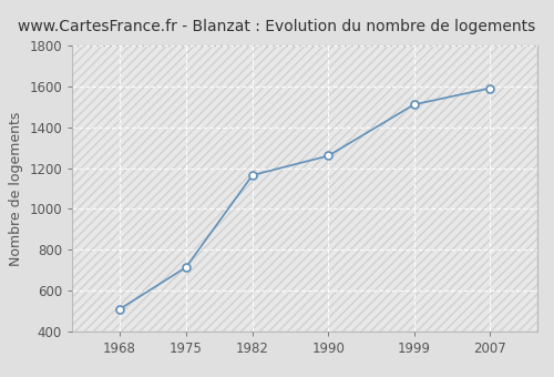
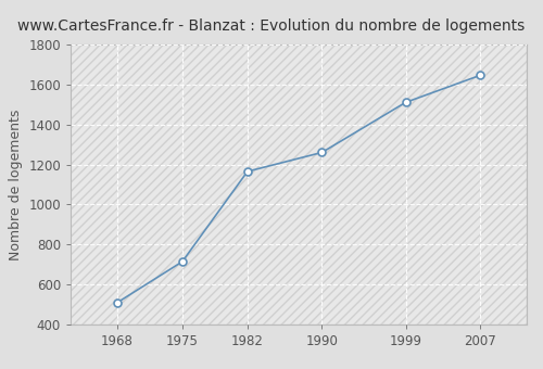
2007: 1590 -> 1640
